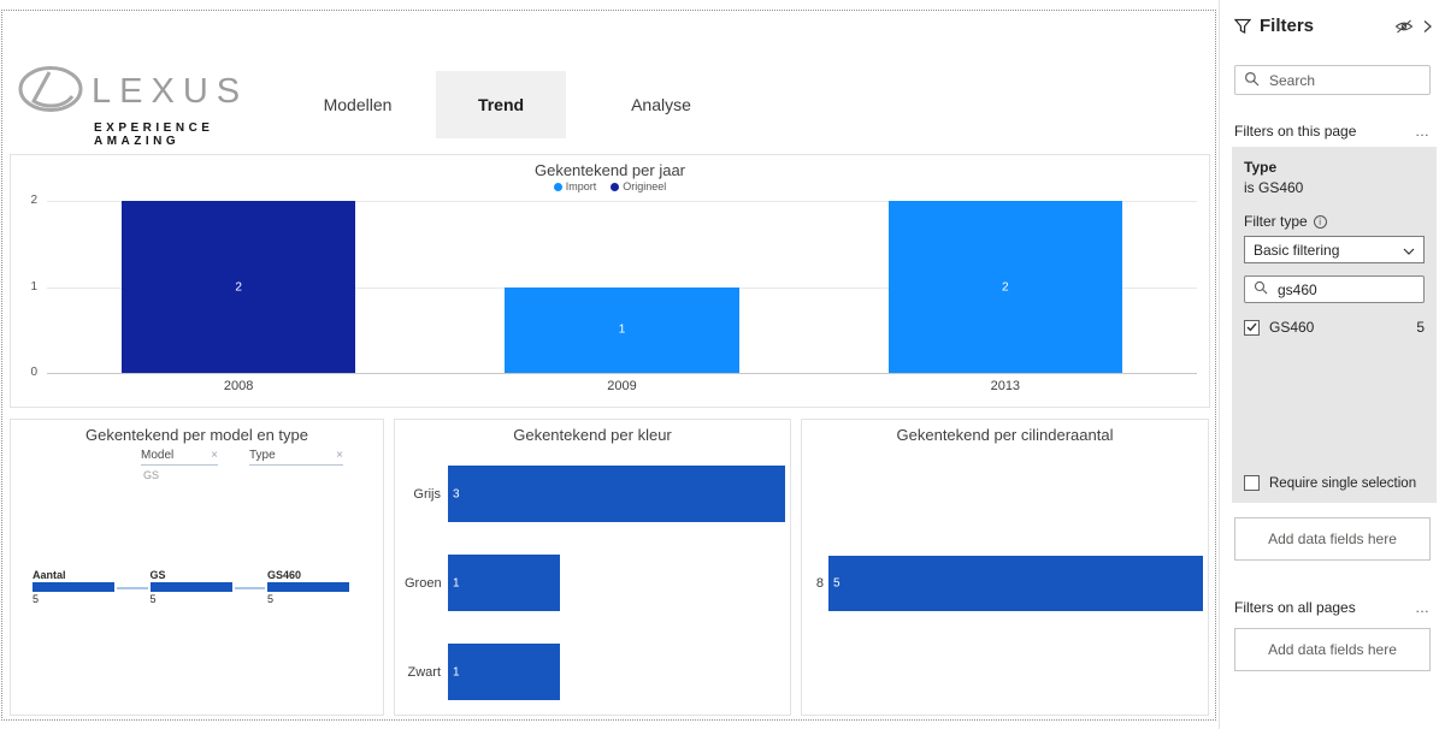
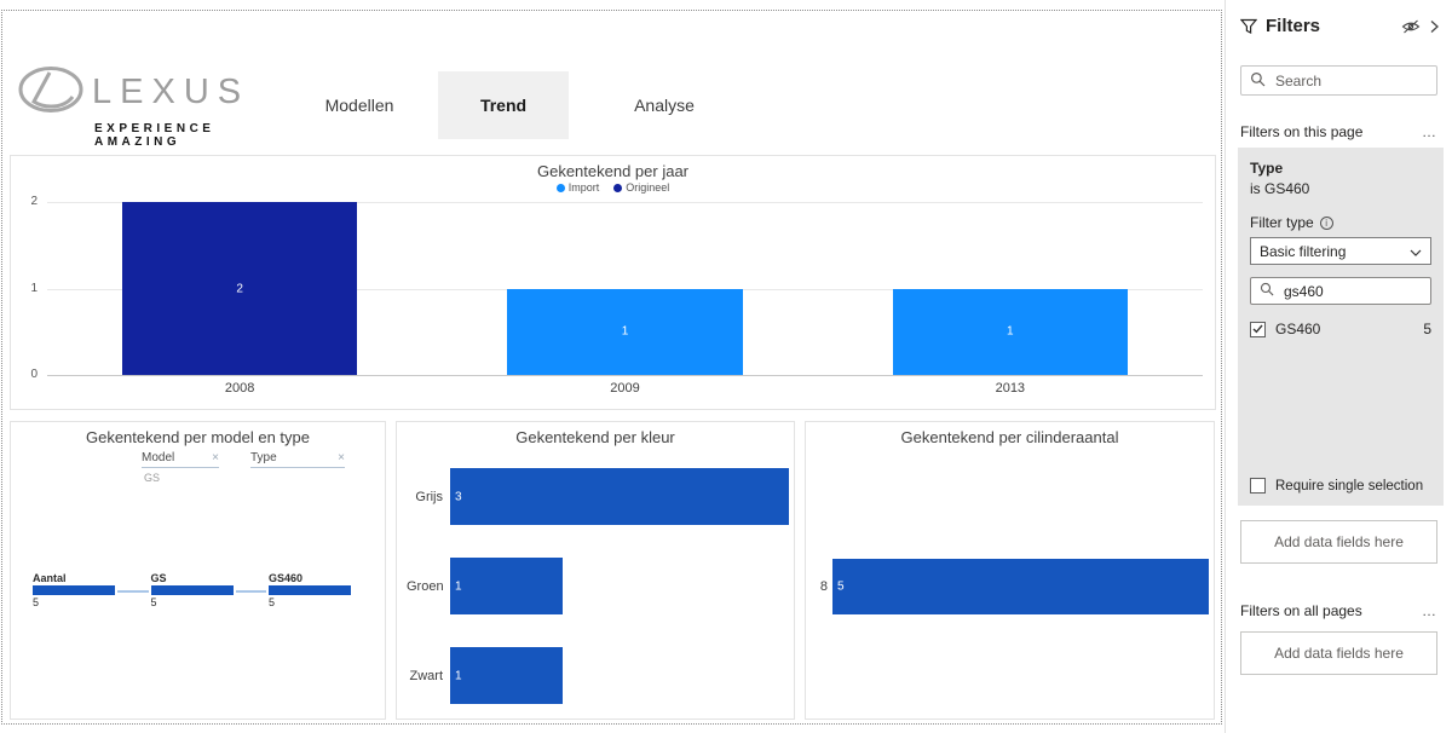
Gekentekend per jaar/2013: 2 -> 1
